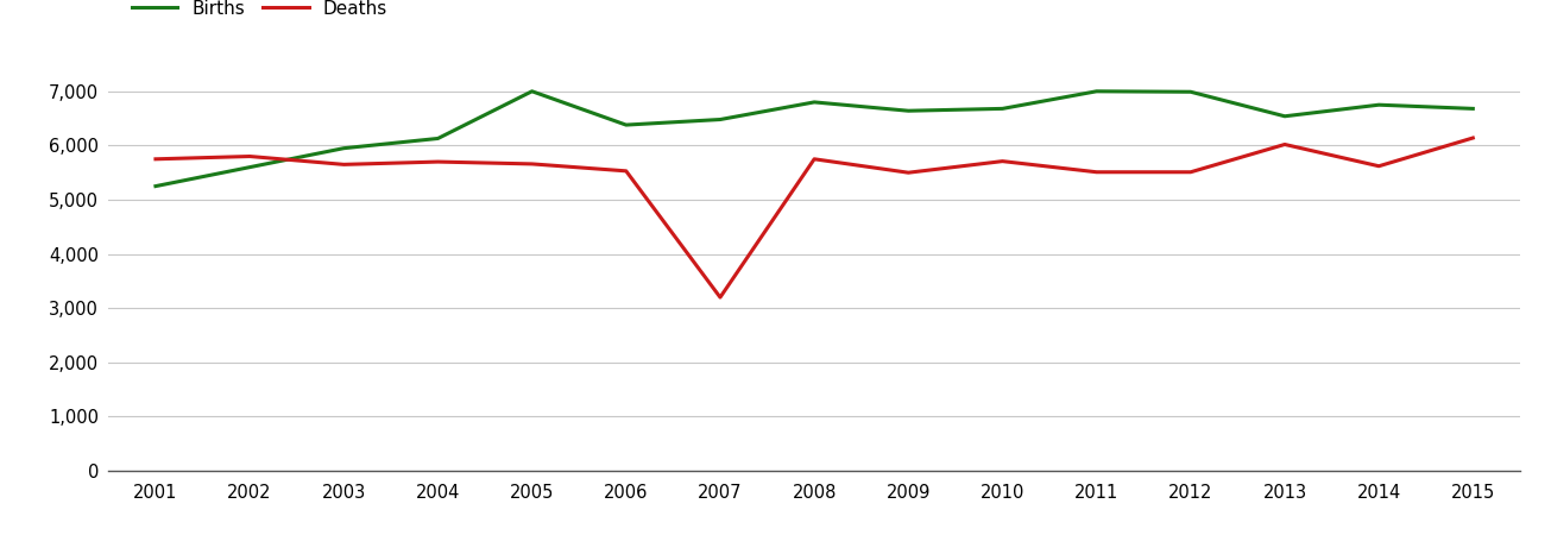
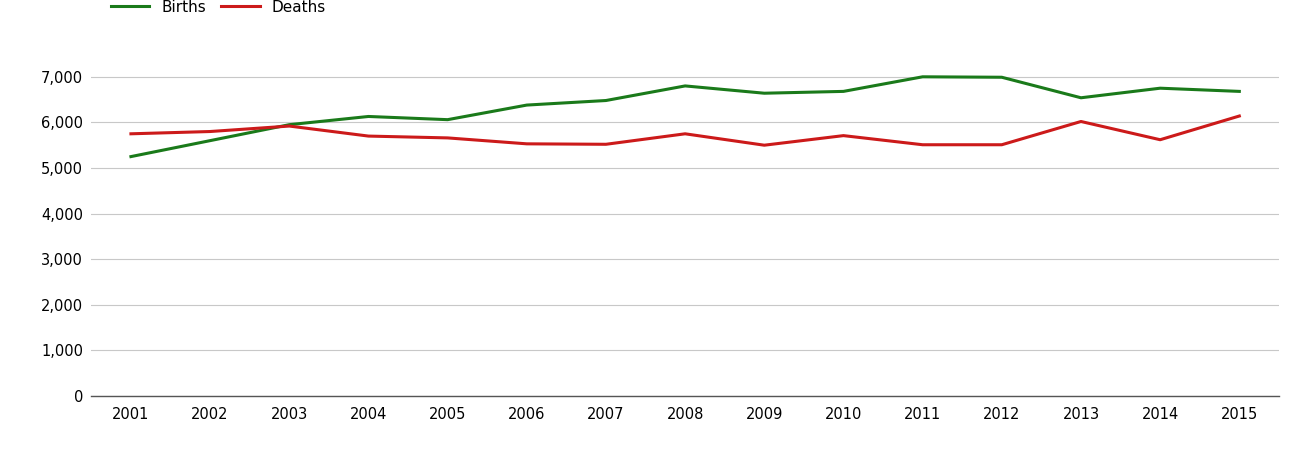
Deaths/2003: 5,650 -> 5,920
Births/2005: 7,000 -> 6,060
Deaths/2007: 3,200 -> 5,520
